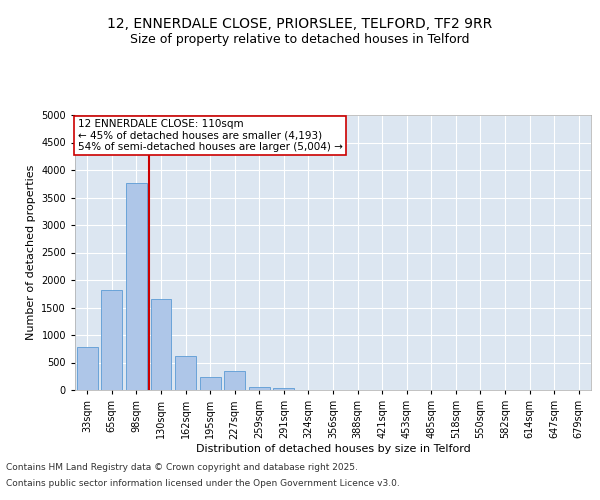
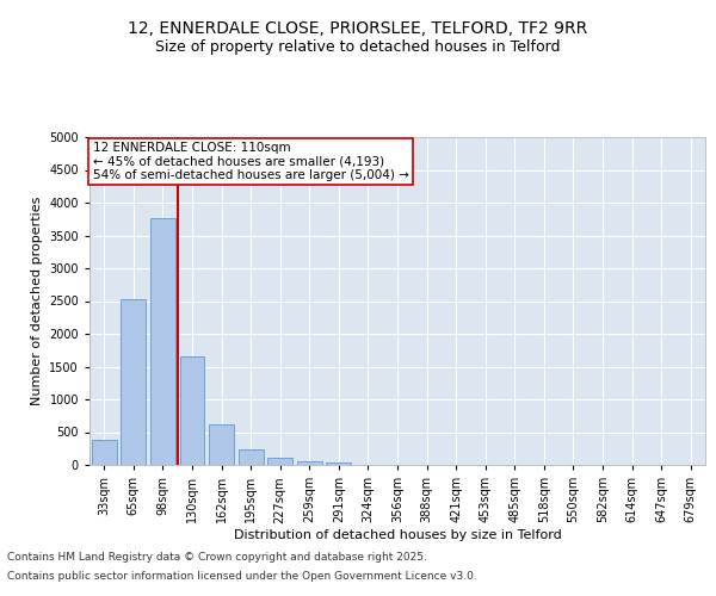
33sqm: 780 -> 390
65sqm: 1820 -> 2530
227sqm: 340 -> 110
